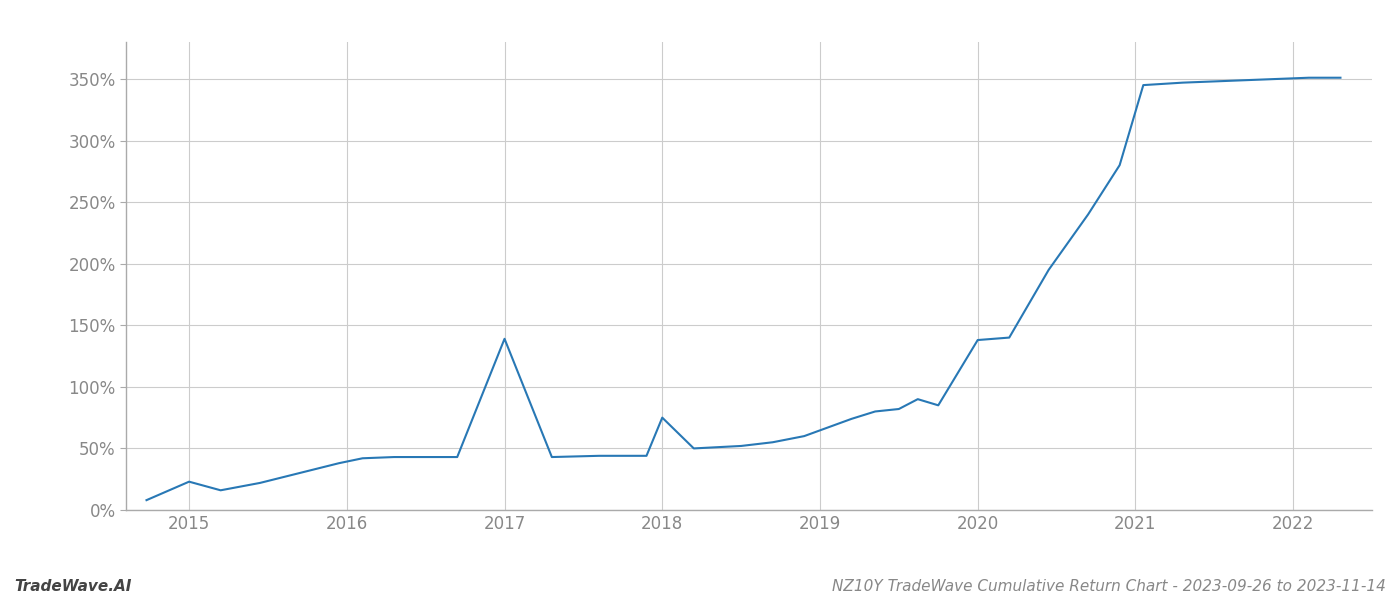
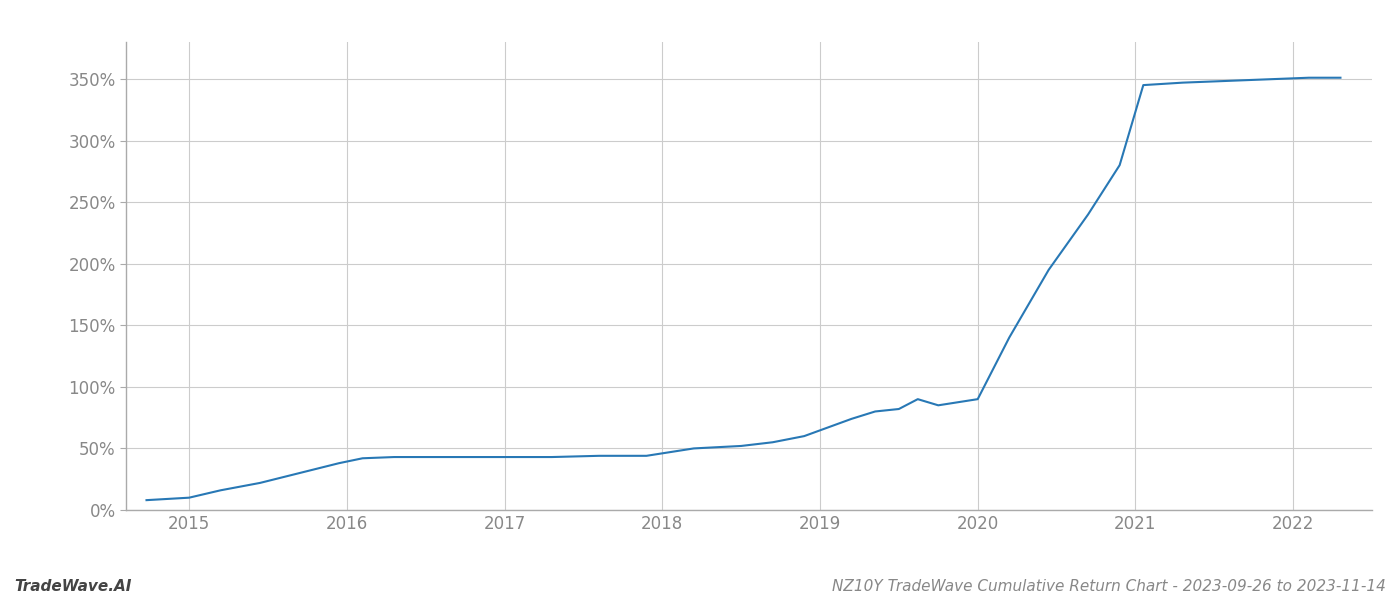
2015: 23% -> 10%
2017: 139% -> 43%
2018: 75% -> 46%
2020: 138% -> 90%
